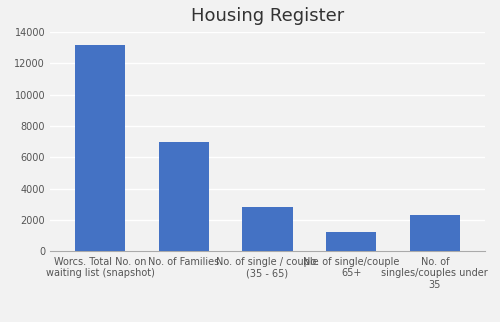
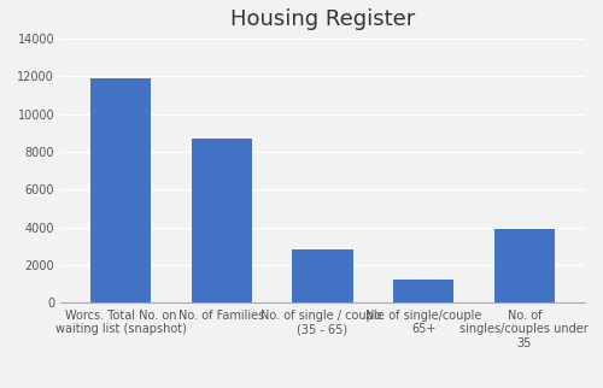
Worcs. Total No. on waiting list (snapshot): 13200 -> 11900
No. of Families: 7000 -> 8700
No. of singles/couples under 35: 2300 -> 3900
